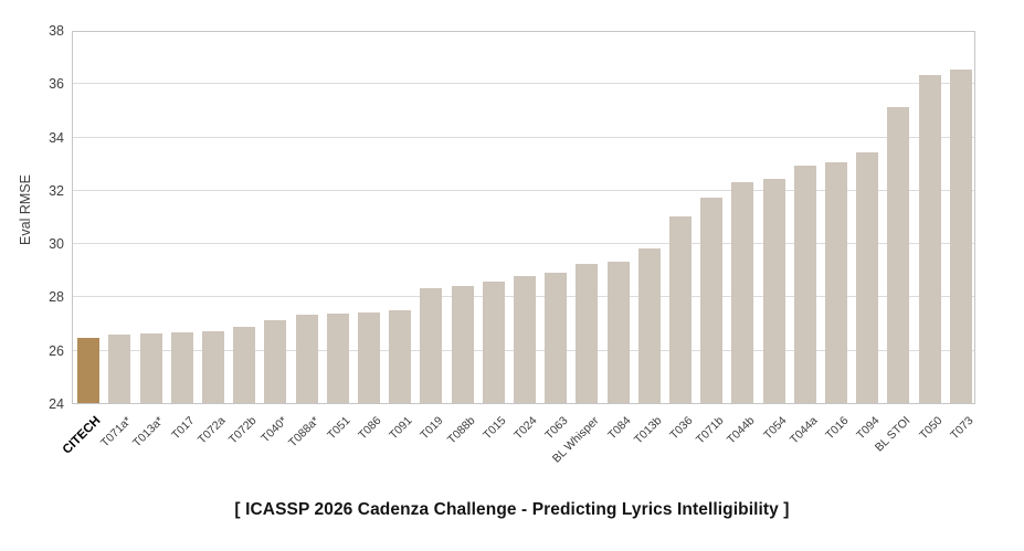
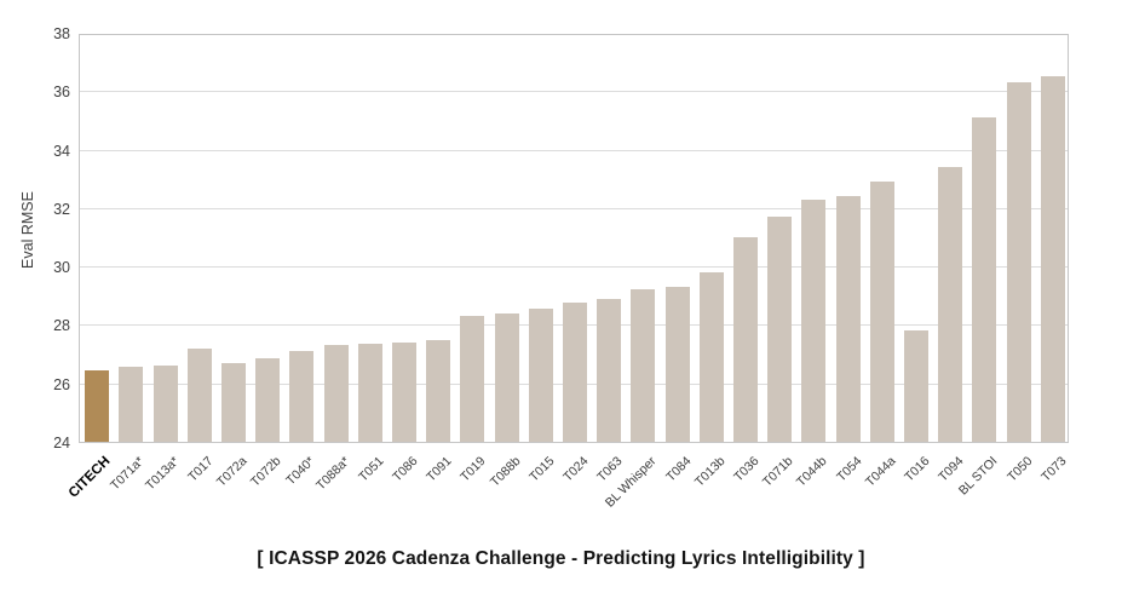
T017: 26.6 -> 27.2
T016: 33.0 -> 27.8
